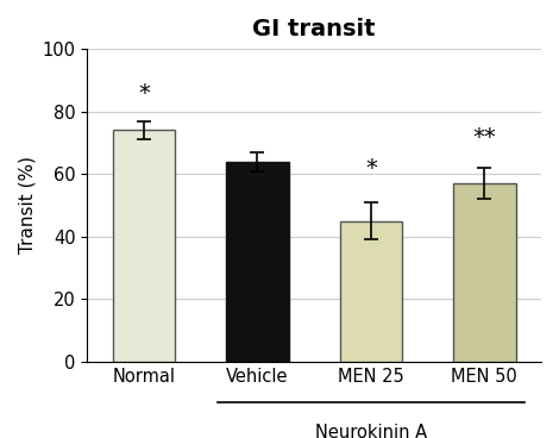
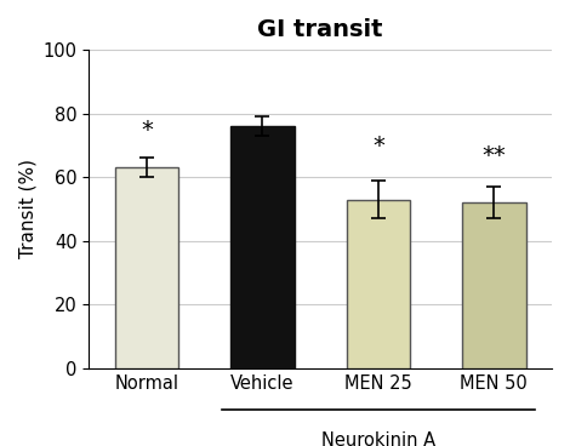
Normal: 74 -> 63
Vehicle: 64 -> 76
MEN 25: 45 -> 53
MEN 50: 57 -> 52
